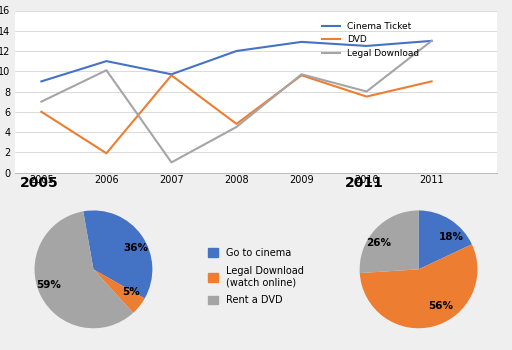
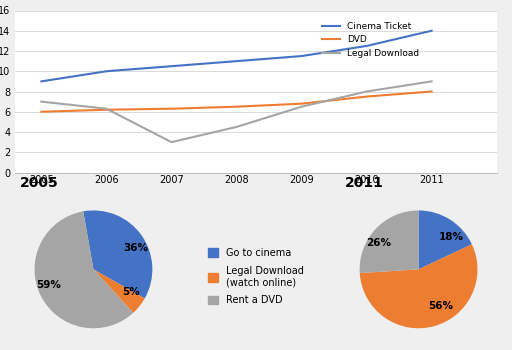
Cinema Ticket/2006: 11.0 -> 10.0
DVD/2006: 1.9 -> 6.2
Legal Download/2006: 10.1 -> 6.3
Cinema Ticket/2007: 9.7 -> 10.5
DVD/2007: 9.6 -> 6.3
Legal Download/2007: 1.0 -> 3.0
Cinema Ticket/2008: 12.0 -> 11.0
DVD/2008: 4.8 -> 6.5
Cinema Ticket/2009: 12.9 -> 11.5
DVD/2009: 9.6 -> 6.8
Legal Download/2009: 9.7 -> 6.5
Cinema Ticket/2011: 13.0 -> 14.0
DVD/2011: 9.0 -> 8.0
Legal Download/2011: 13.0 -> 9.0
